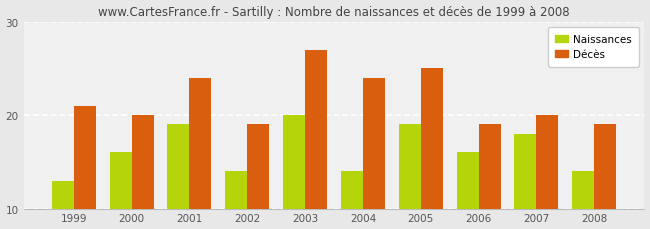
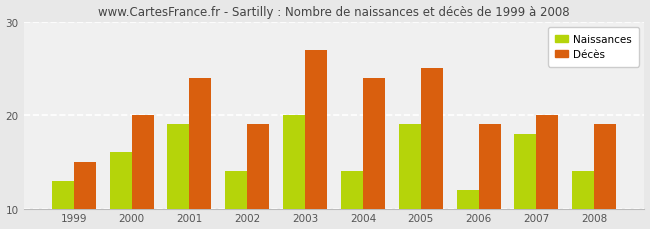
Décès/1999: 21 -> 15
Naissances/2006: 16 -> 12
